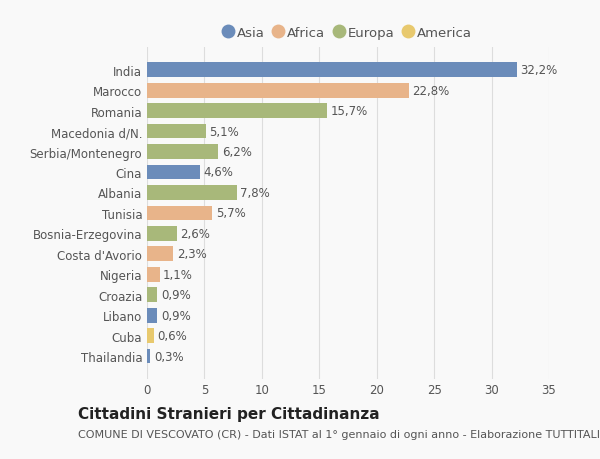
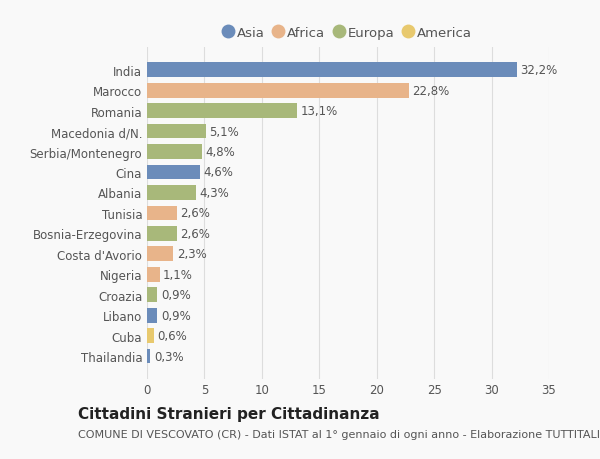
Romania: 15,7% -> 13,1%
Serbia/Montenegro: 6,2% -> 4,8%
Albania: 7,8% -> 4,3%
Tunisia: 5,7% -> 2,6%
